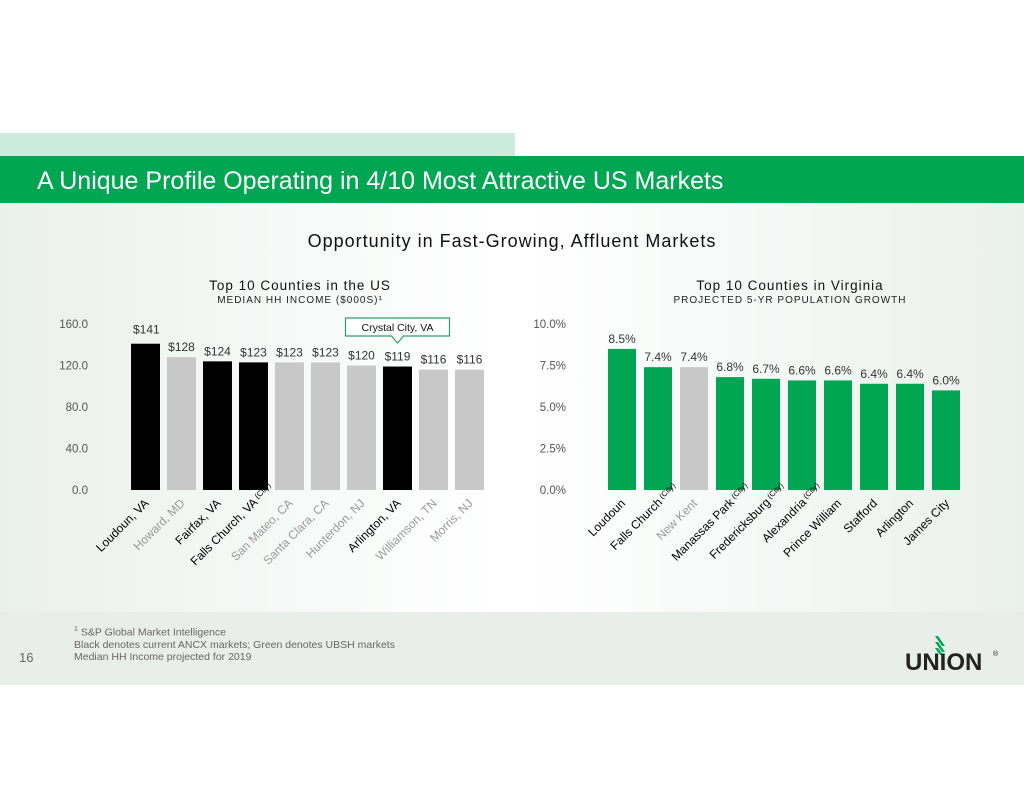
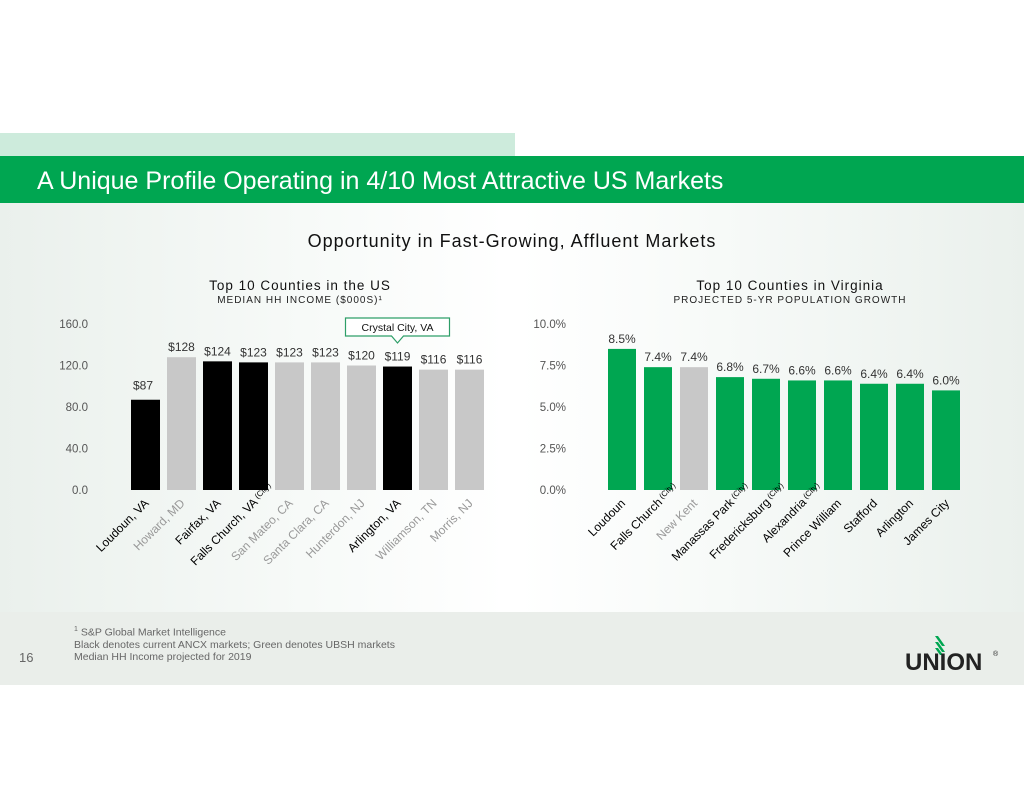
Top 10 Counties in the US/Loudoun, VA: $141 -> $87
